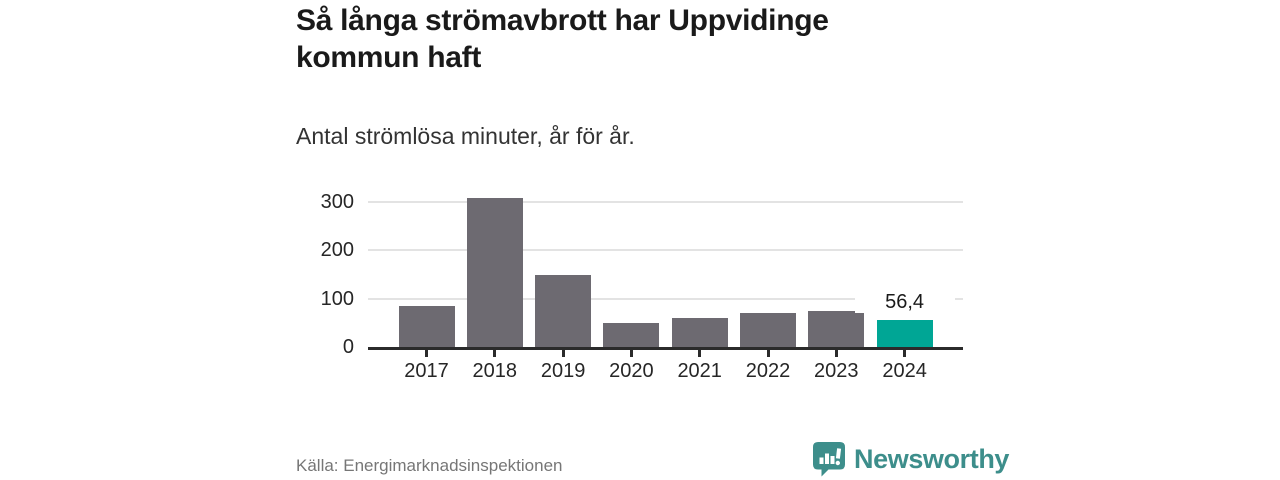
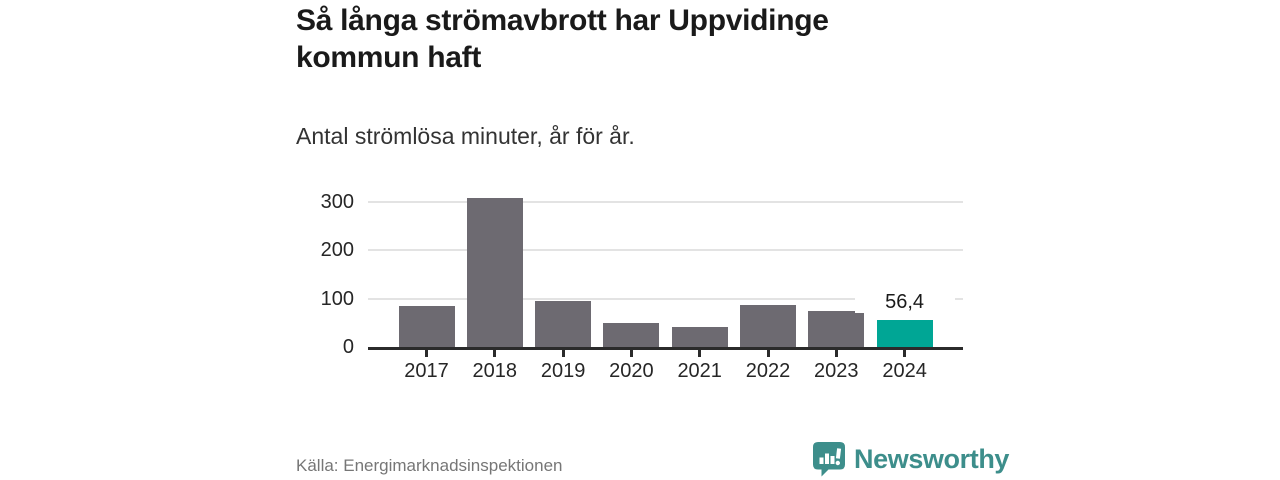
2019: 150 -> 100
2021: 60 -> 40
2022: 70 -> 90
